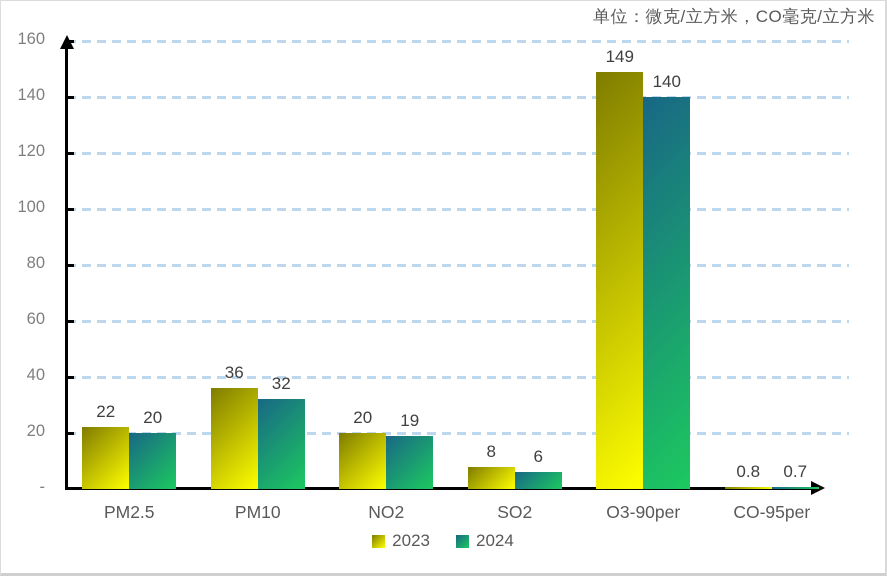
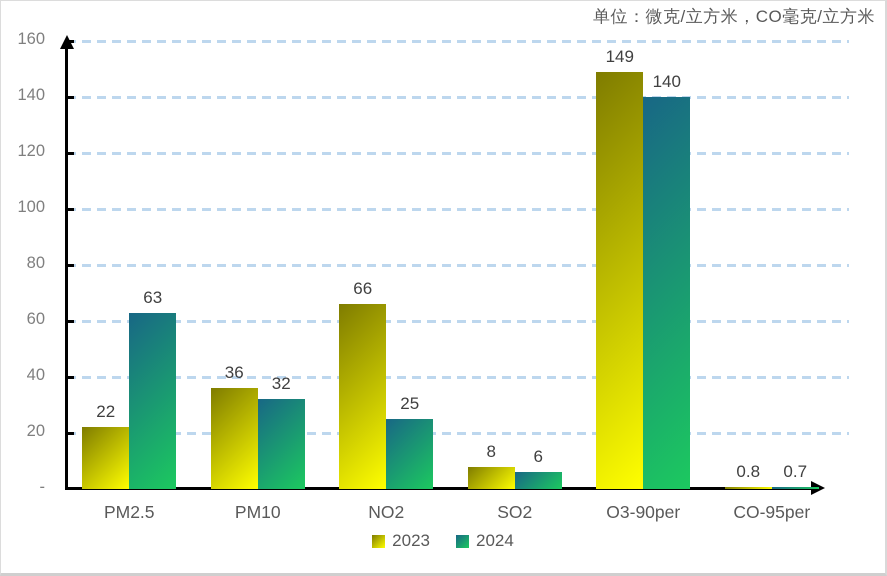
2024/PM2.5: 20 -> 63
2023/NO2: 20 -> 66
2024/NO2: 19 -> 25
